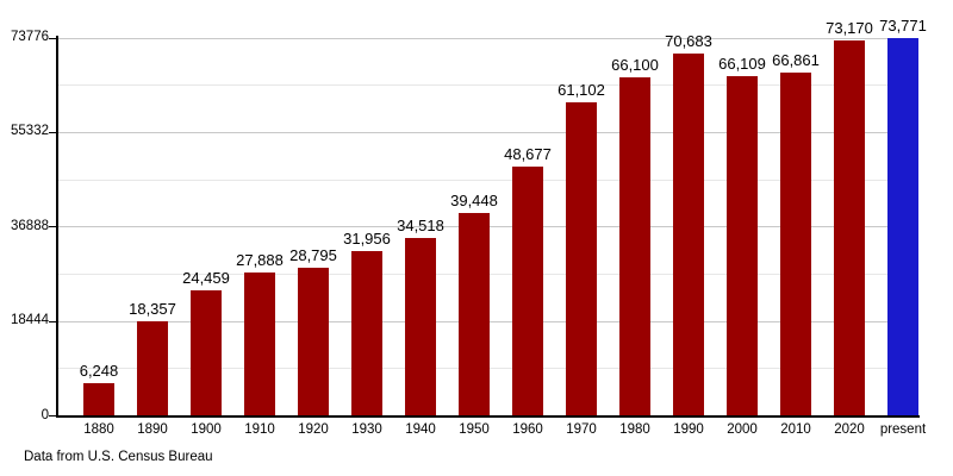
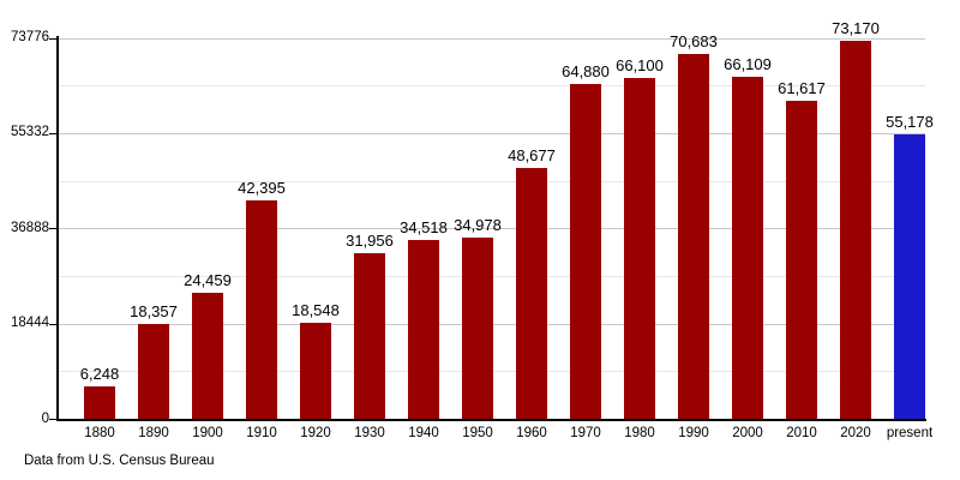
1910: 27,888 -> 42,395
1920: 28,795 -> 18,548
1950: 39,448 -> 34,978
1970: 61,102 -> 64,880
2010: 66,861 -> 61,617
present: 73,771 -> 55,178
